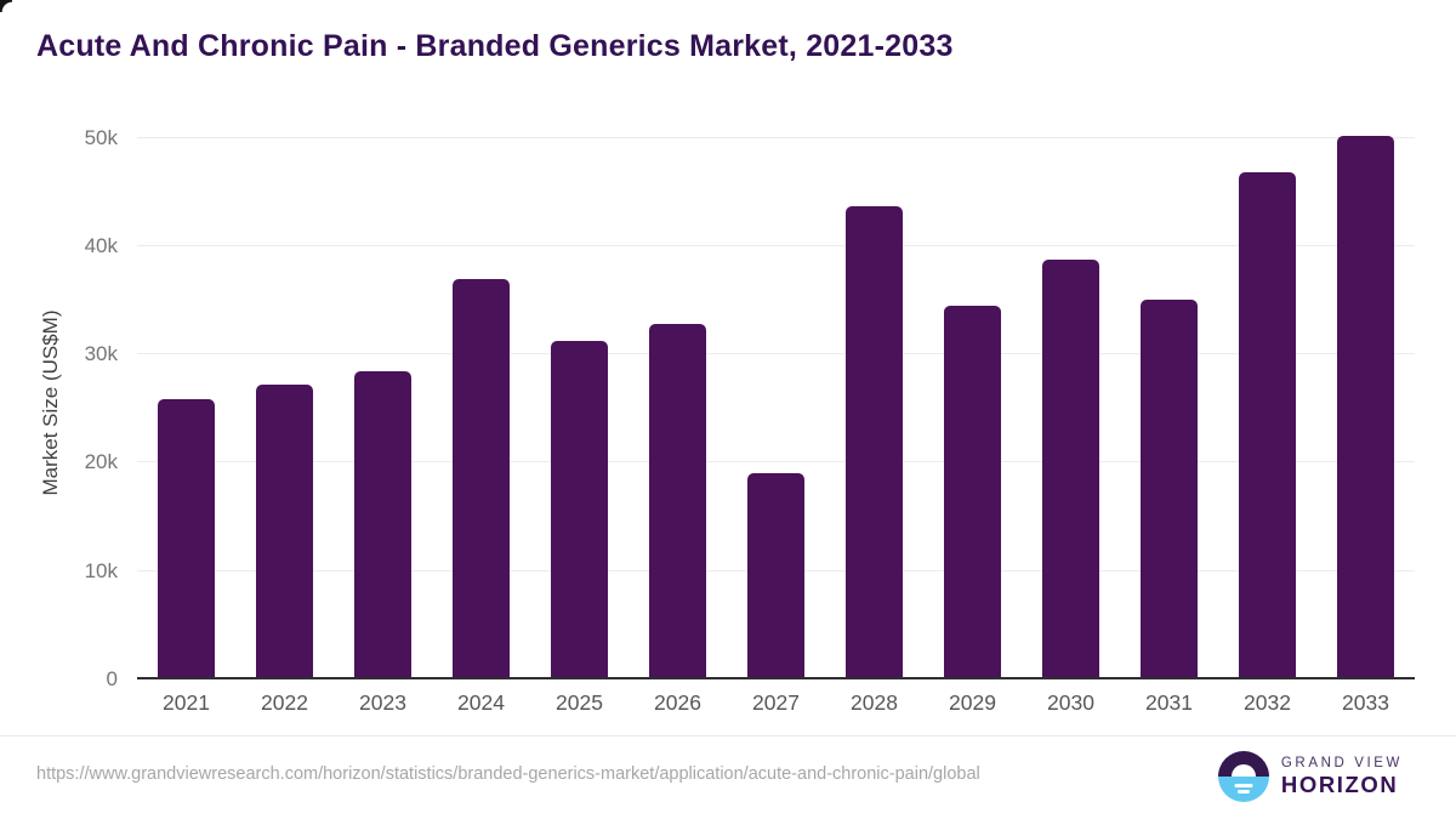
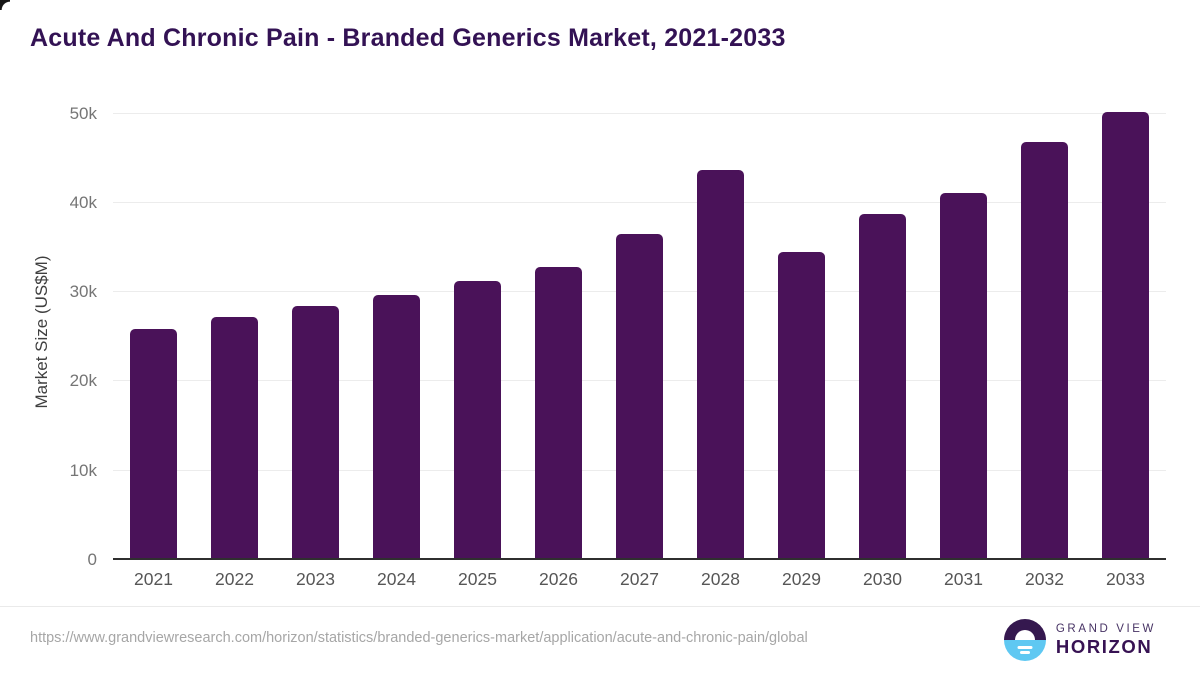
2024: 37k -> 30k
2027: 19k -> 36k
2031: 35k -> 41k
